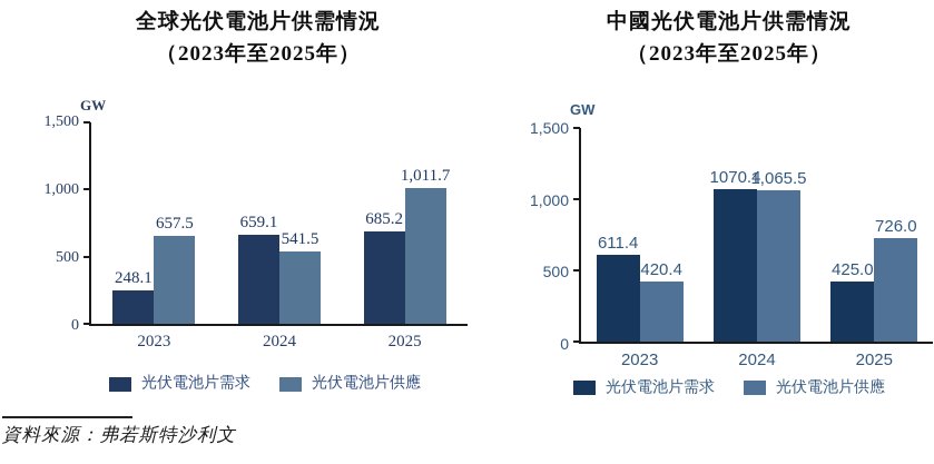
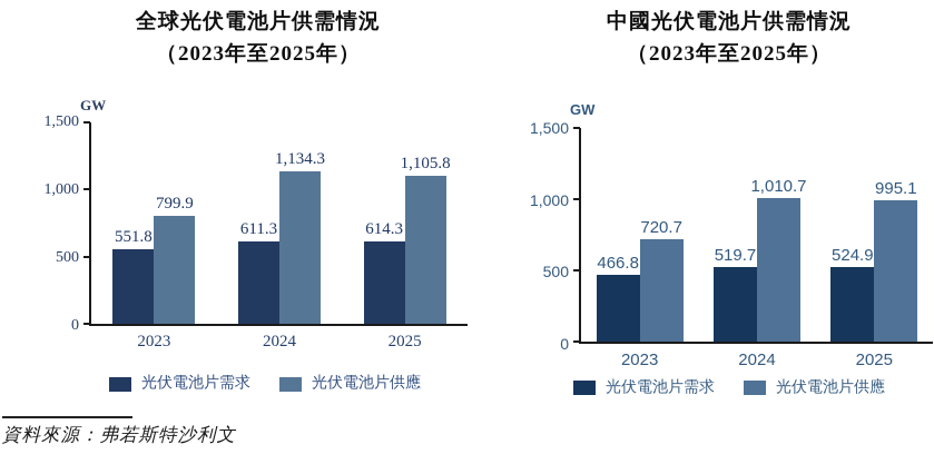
全球光伏電池片供需情況/光伏電池片需求/2023: 248.1 -> 551.8
全球光伏電池片供需情況/光伏電池片供應/2023: 657.5 -> 799.9
全球光伏電池片供需情況/光伏電池片需求/2024: 659.1 -> 611.3
全球光伏電池片供需情況/光伏電池片供應/2024: 541.5 -> 1,134.3
全球光伏電池片供需情況/光伏電池片需求/2025: 685.2 -> 614.3
全球光伏電池片供需情況/光伏電池片供應/2025: 1,011.7 -> 1,105.8
中國光伏電池片供需情況/光伏電池片需求/2023: 611.4 -> 466.8
中國光伏電池片供需情況/光伏電池片供應/2023: 420.4 -> 720.7
中國光伏電池片供需情況/光伏電池片需求/2024: 1070.4 -> 519.7
中國光伏電池片供需情況/光伏電池片供應/2024: 1,065.5 -> 1,010.7
中國光伏電池片供需情況/光伏電池片需求/2025: 425.0 -> 524.9
中國光伏電池片供需情況/光伏電池片供應/2025: 726.0 -> 995.1
